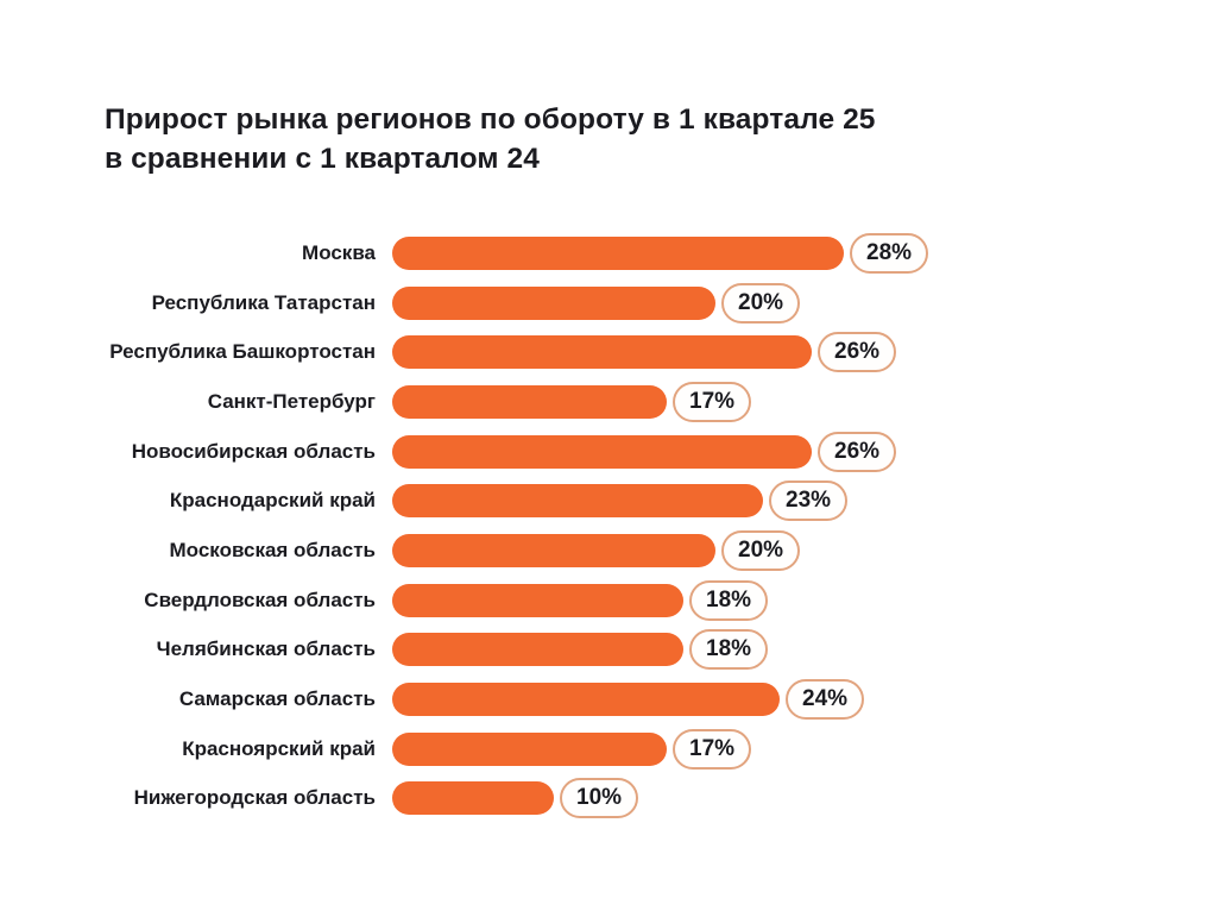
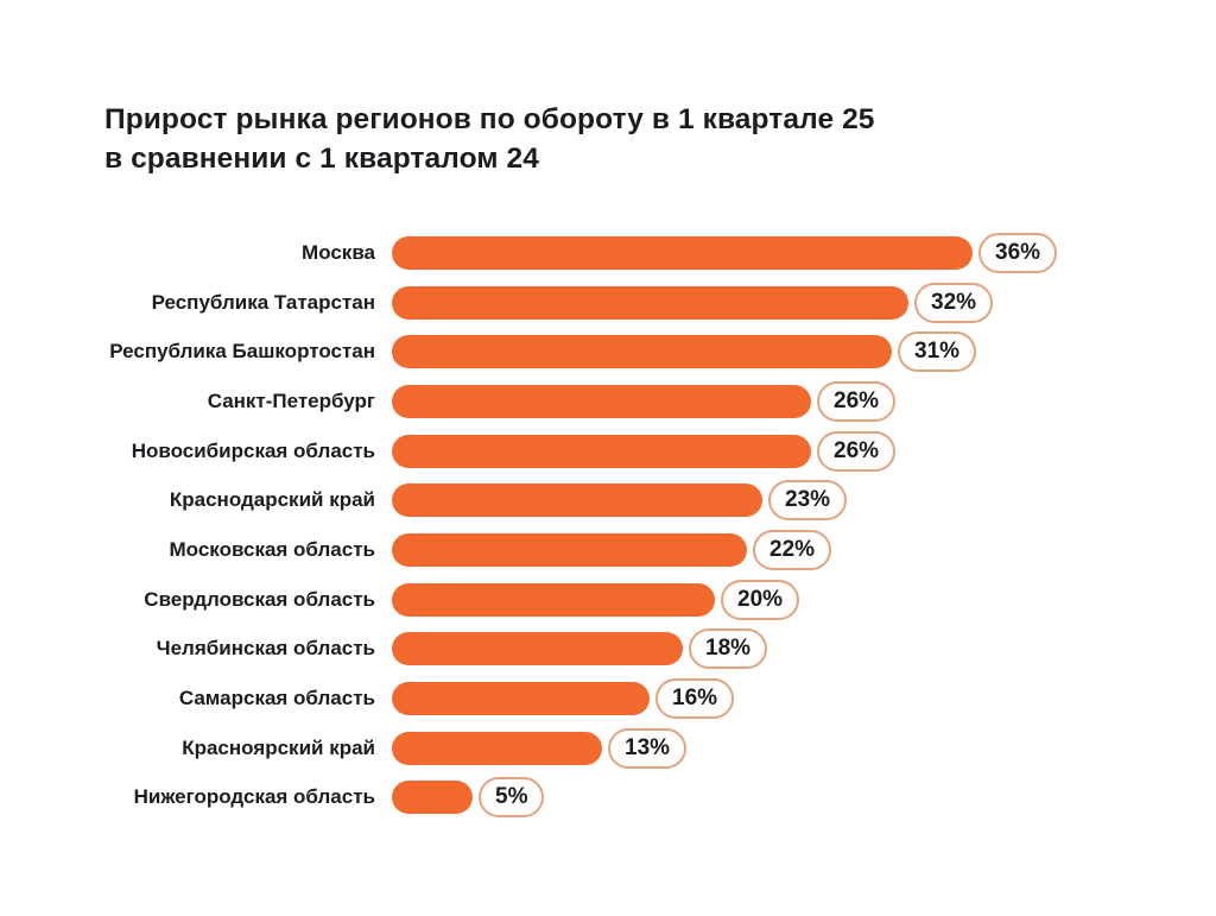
Москва: 28% -> 36%
Республика Татарстан: 20% -> 32%
Республика Башкортостан: 26% -> 31%
Санкт-Петербург: 17% -> 26%
Московская область: 20% -> 22%
Свердловская область: 18% -> 20%
Самарская область: 24% -> 16%
Красноярский край: 17% -> 13%
Нижегородская область: 10% -> 5%
